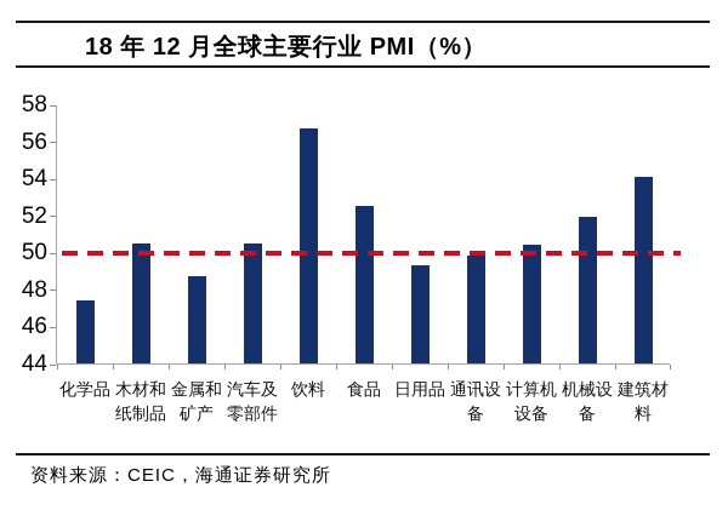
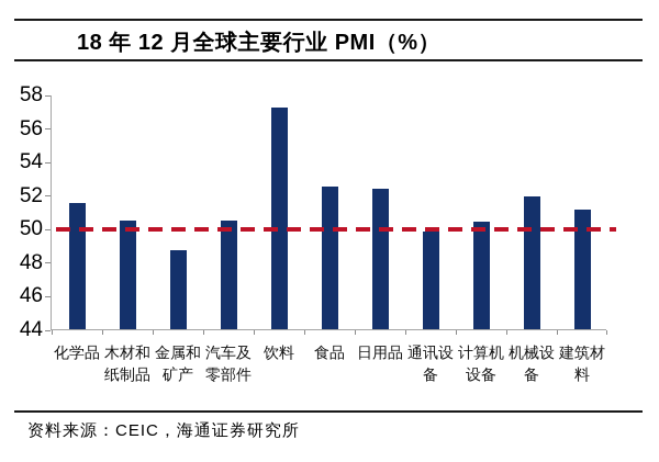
化学品: 47.4 -> 51.5
饮料: 56.7 -> 57.2
日用品: 49.3 -> 52.4
建筑材料: 54.1 -> 51.1
